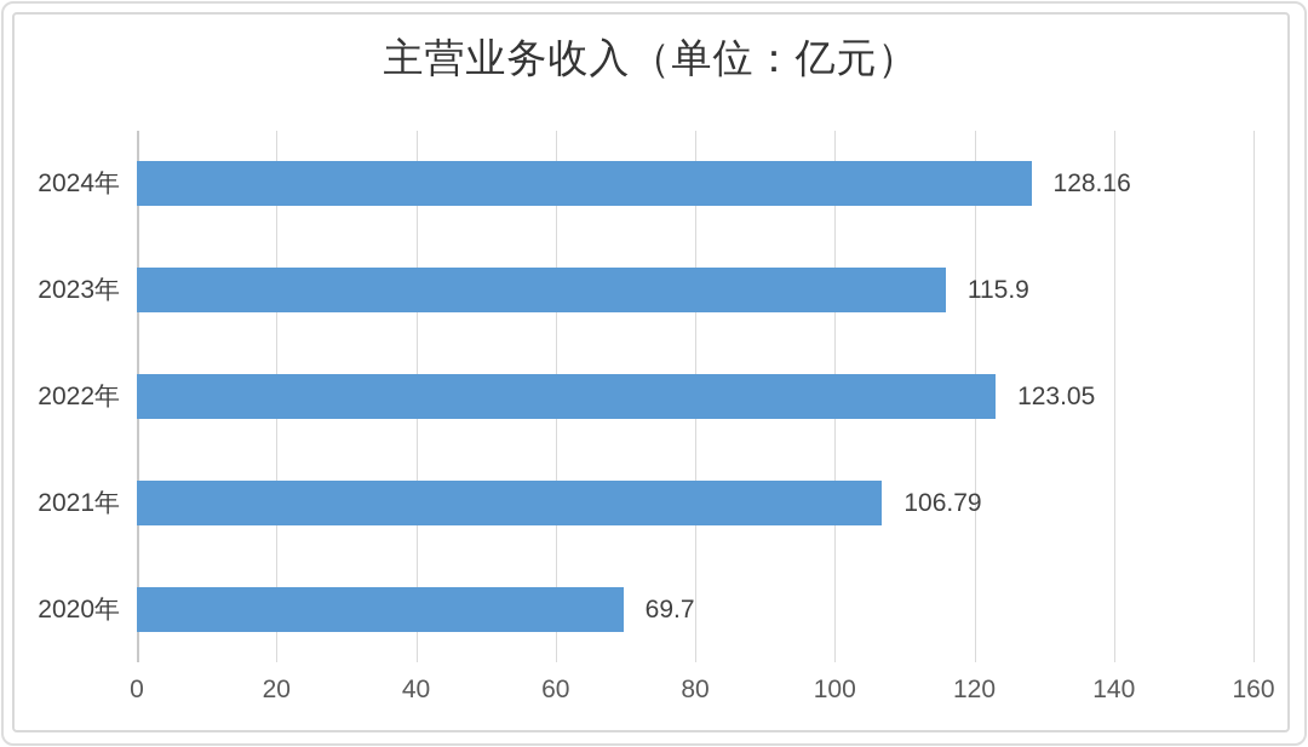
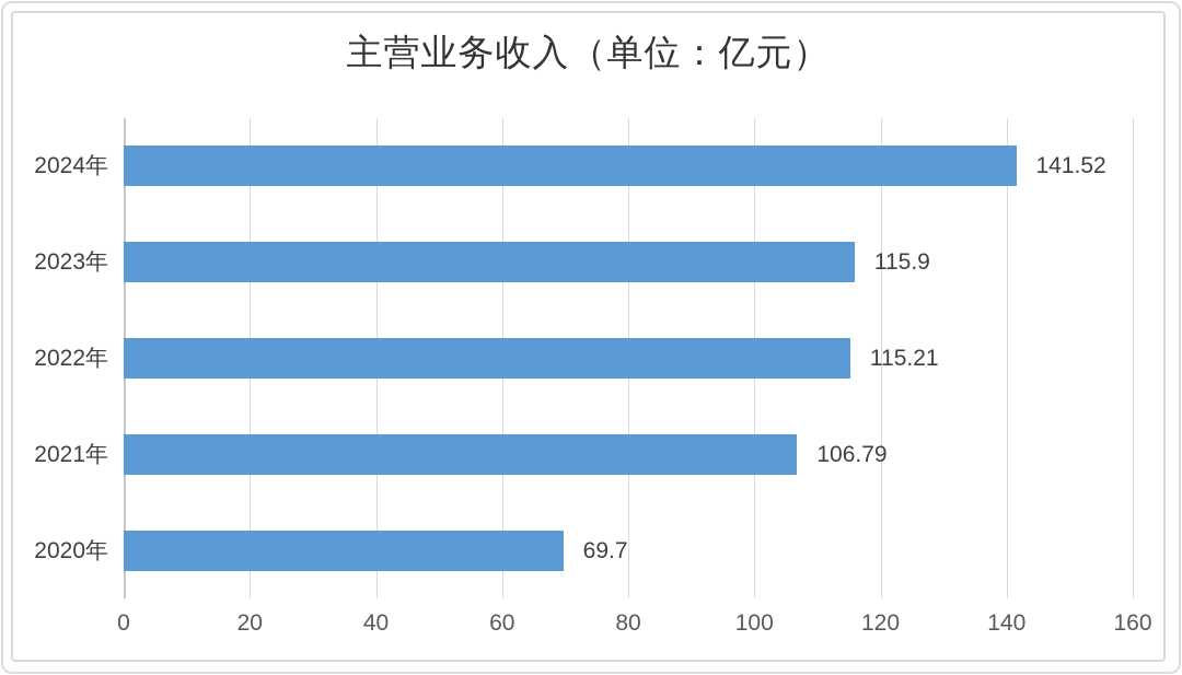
2024年: 128.16 -> 141.52
2022年: 123.05 -> 115.21
